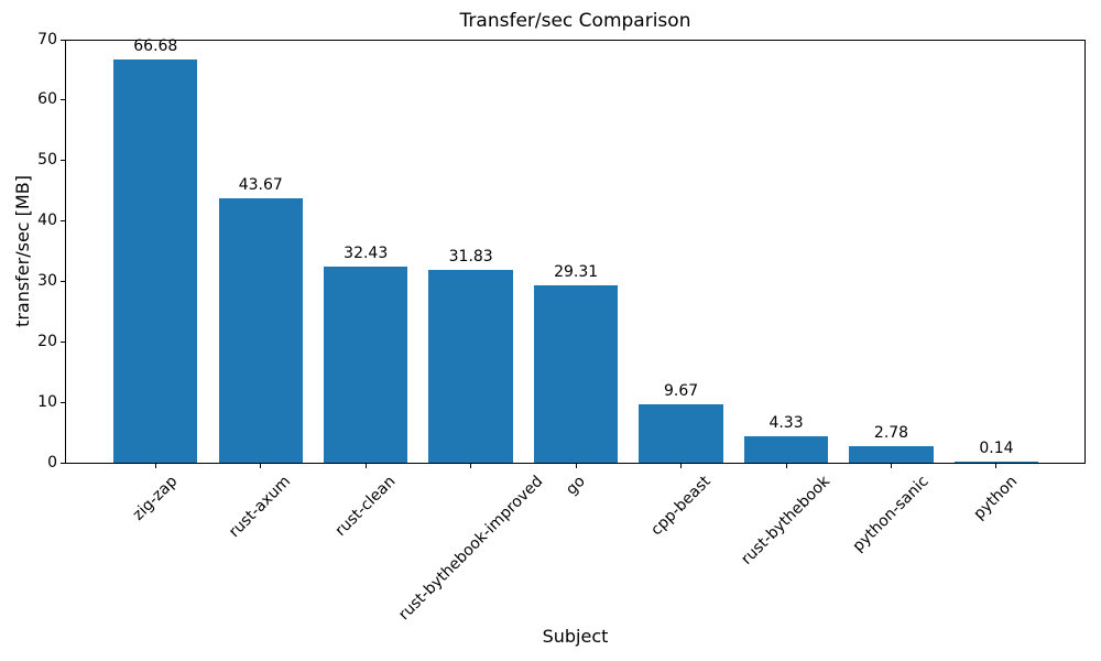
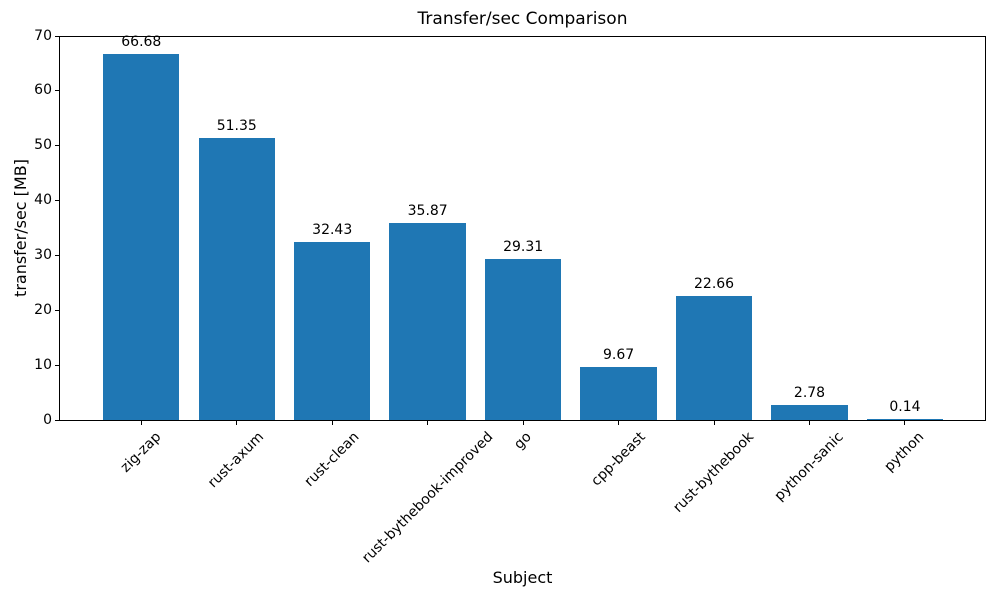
rust-axum: 43.67 -> 51.35
rust-bythebook-improved: 31.83 -> 35.87
rust-bythebook: 4.33 -> 22.66
